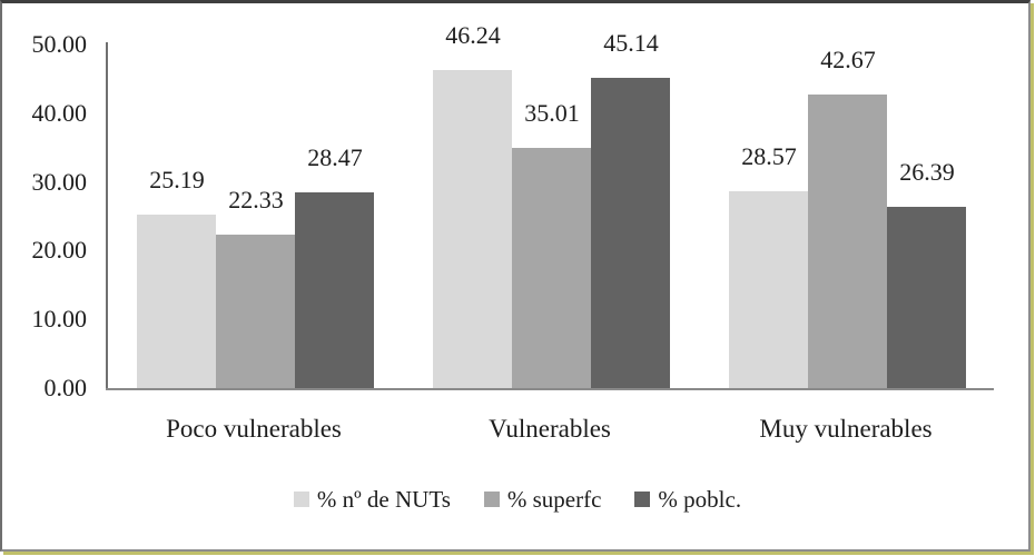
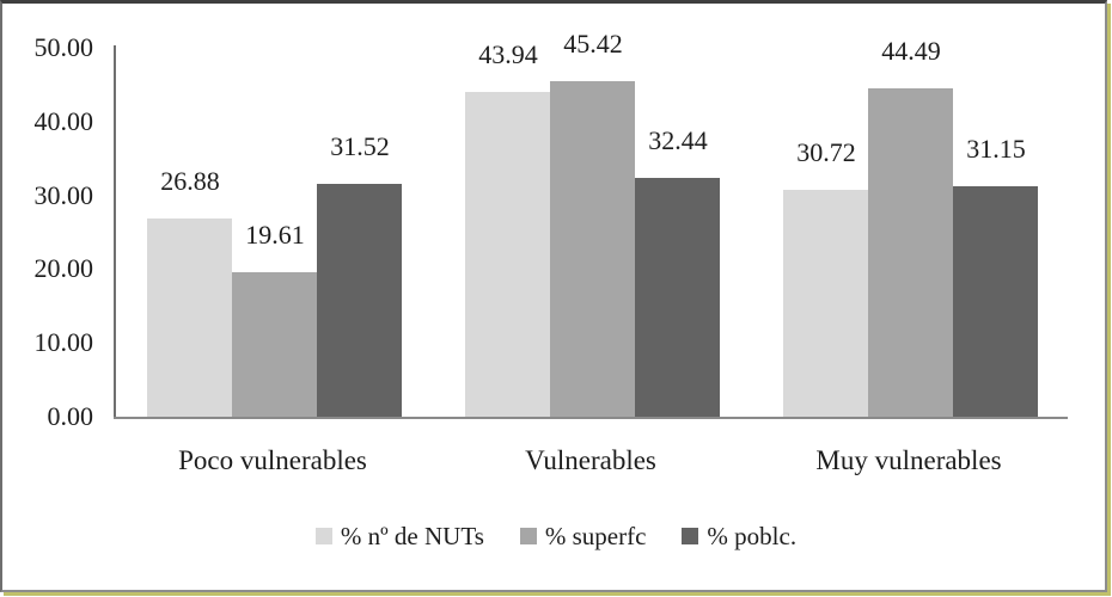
% nº de NUTs/Poco vulnerables: 25.19 -> 26.88
% superfc/Poco vulnerables: 22.33 -> 19.61
% poblc./Poco vulnerables: 28.47 -> 31.52
% nº de NUTs/Vulnerables: 46.24 -> 43.94
% superfc/Vulnerables: 35.01 -> 45.42
% poblc./Vulnerables: 45.14 -> 32.44
% nº de NUTs/Muy vulnerables: 28.57 -> 30.72
% superfc/Muy vulnerables: 42.67 -> 44.49
% poblc./Muy vulnerables: 26.39 -> 31.15
